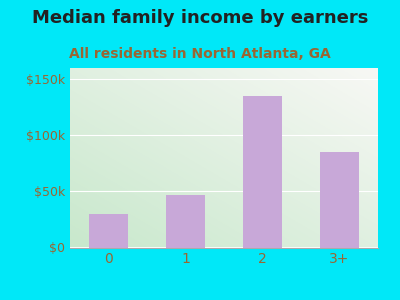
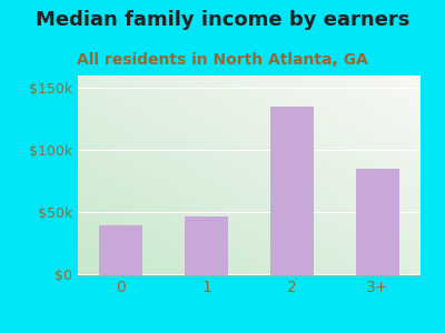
0: $30k -> $40k
